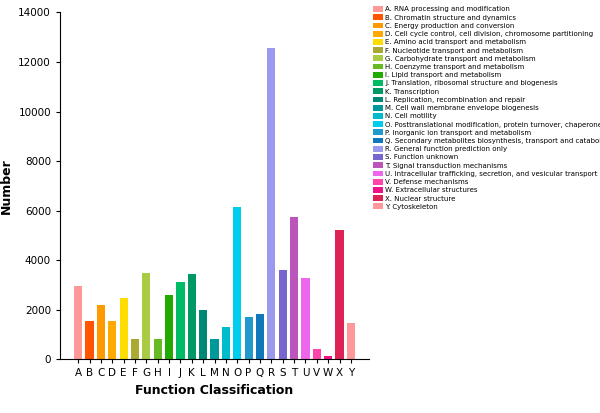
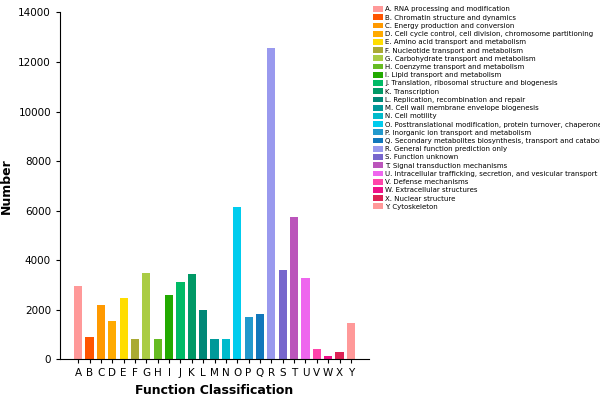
B: 1550 -> 900
N: 1300 -> 800
X: 5200 -> 290
